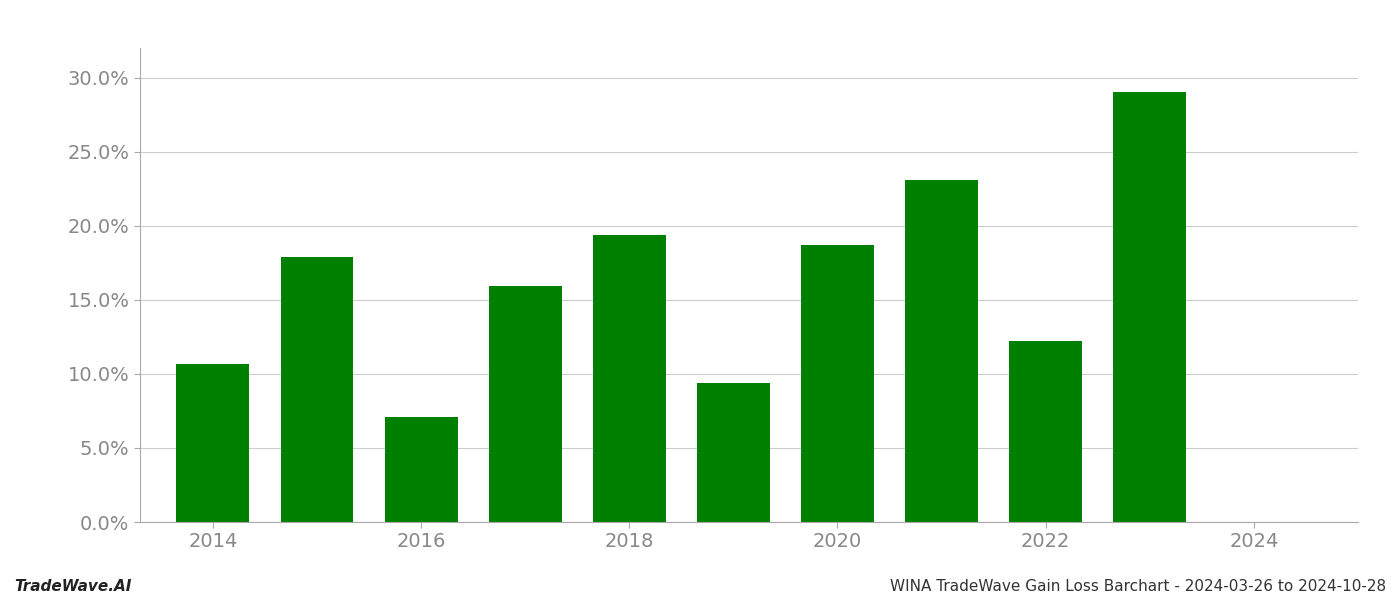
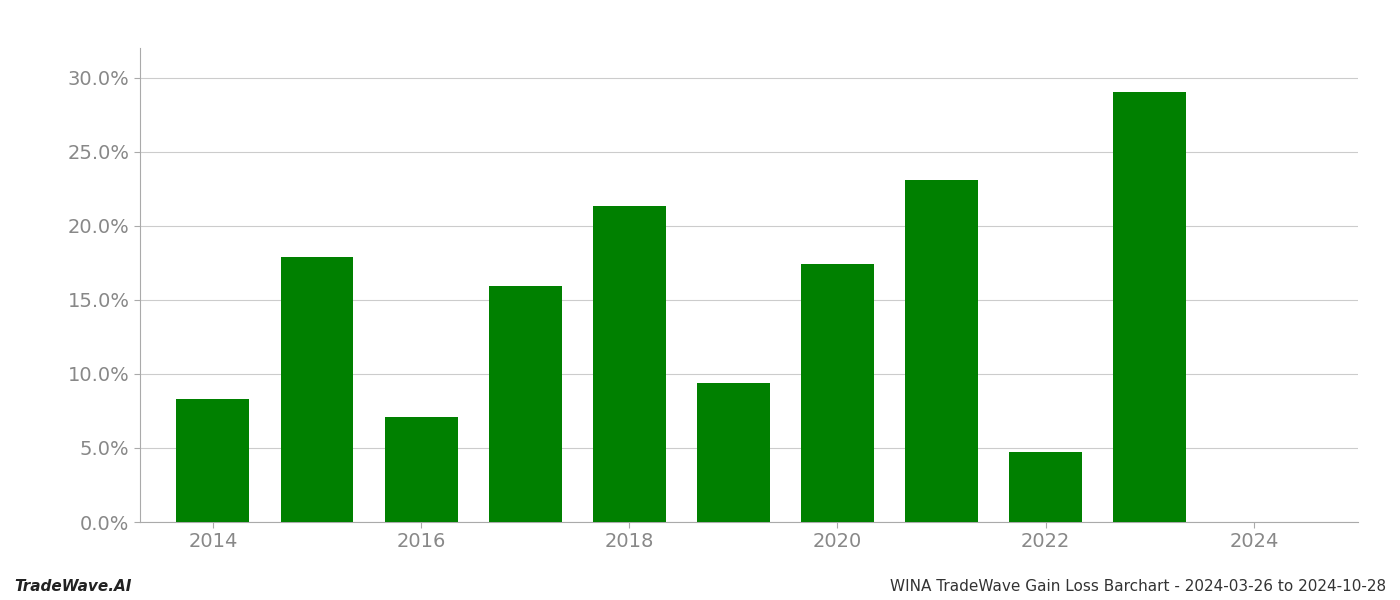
2014: 10.7% -> 8.3%
2018: 19.4% -> 21.3%
2020: 18.7% -> 17.4%
2022: 12.2% -> 4.7%
